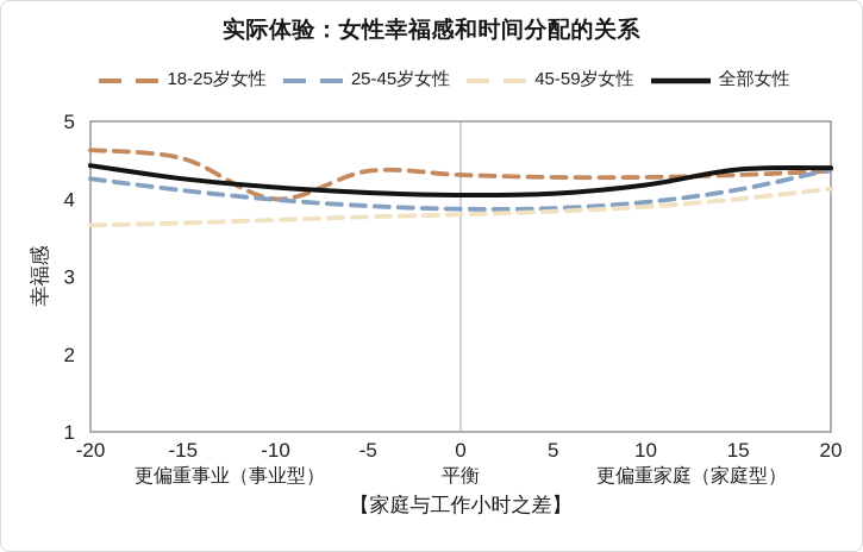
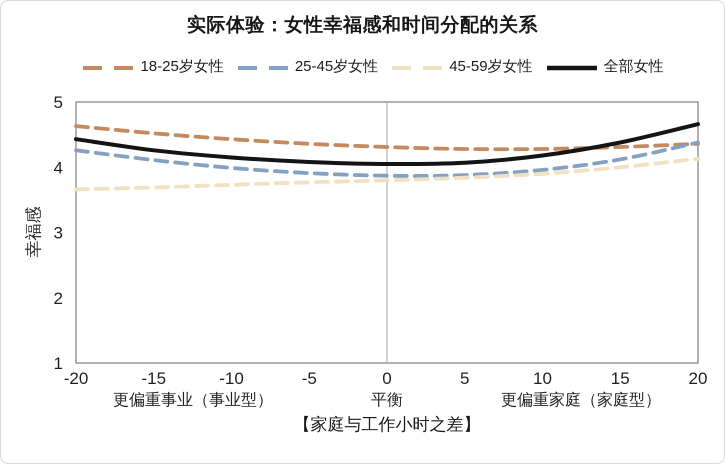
18-25岁女性/-10: 4.0 -> 4.4
全部女性/20: 4.4 -> 4.7
